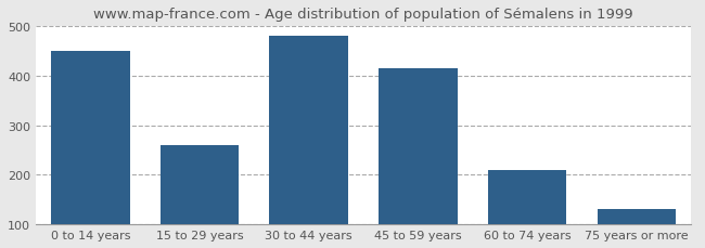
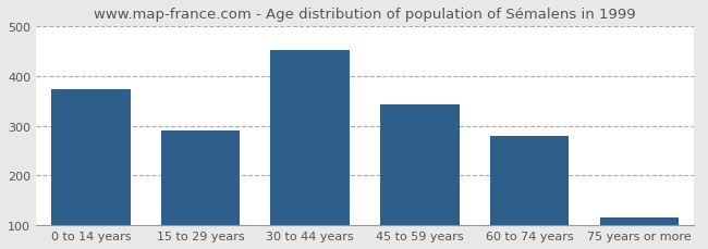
0 to 14 years: 450 -> 373
15 to 29 years: 260 -> 290
30 to 44 years: 480 -> 453
45 to 59 years: 415 -> 343
60 to 74 years: 210 -> 280
75 years or more: 130 -> 115
